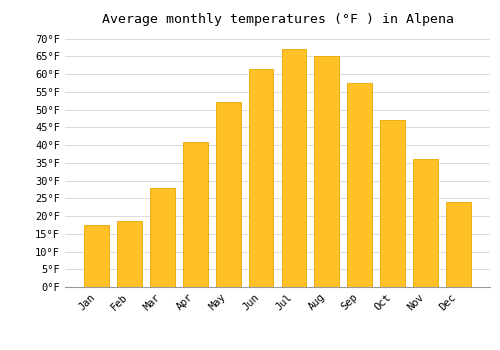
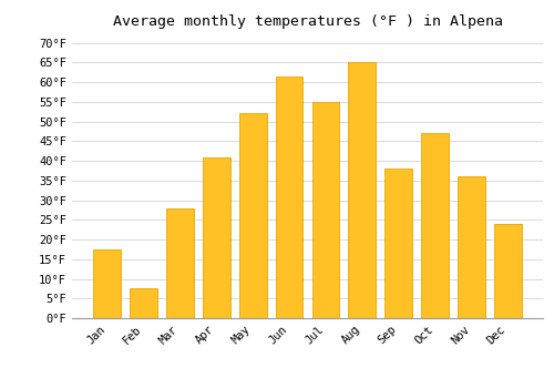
Feb: 18.5°F -> 7.5°F
Jul: 67.0°F -> 55.0°F
Sep: 57.5°F -> 38.0°F
